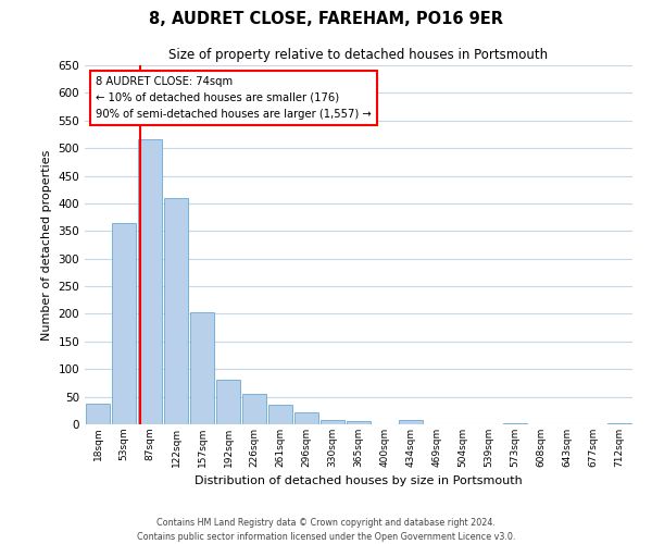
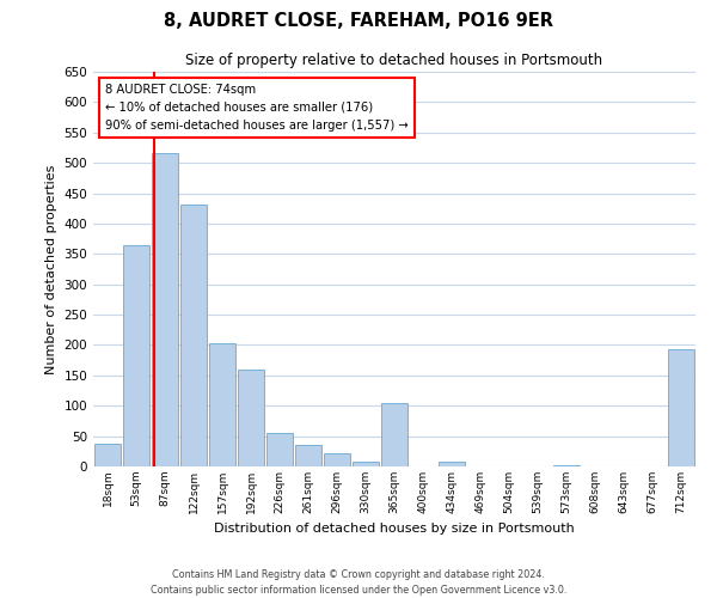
122sqm: 410 -> 432
192sqm: 81 -> 160
365sqm: 6 -> 104
712sqm: 2 -> 194
